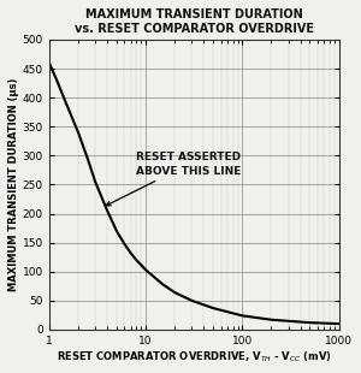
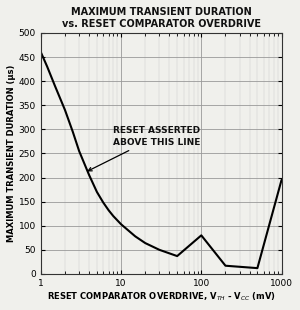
100: 24 -> 80
1000: 10 -> 195
